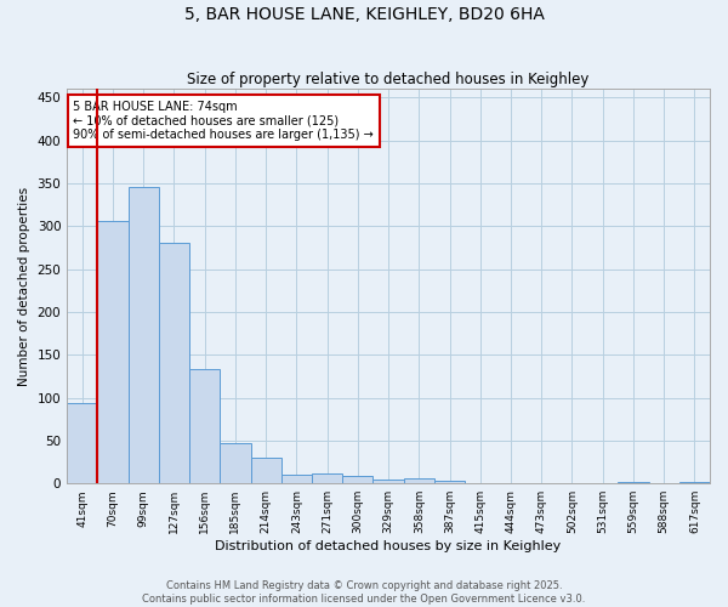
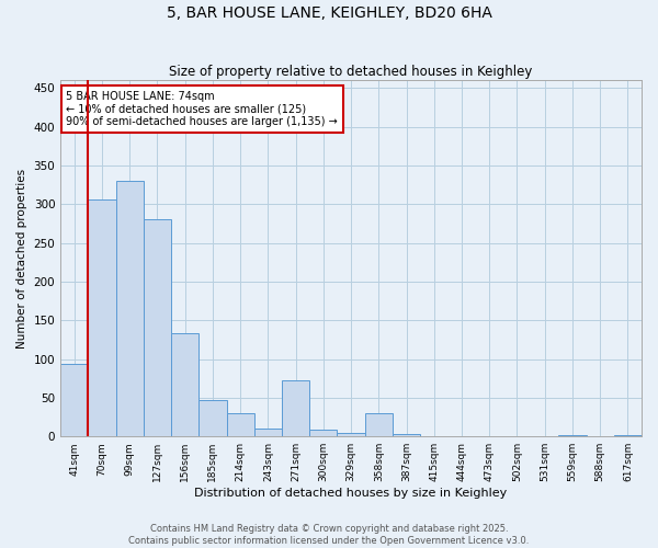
99sqm: 345 -> 330
271sqm: 11 -> 72
358sqm: 6 -> 30
